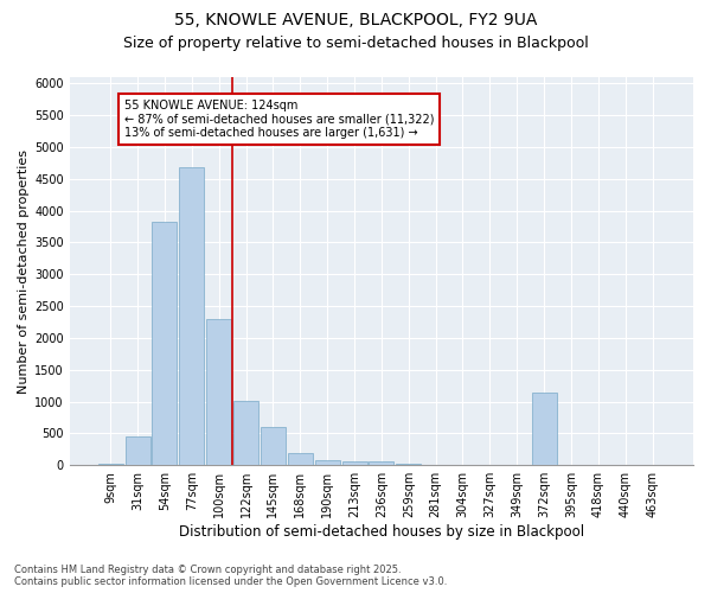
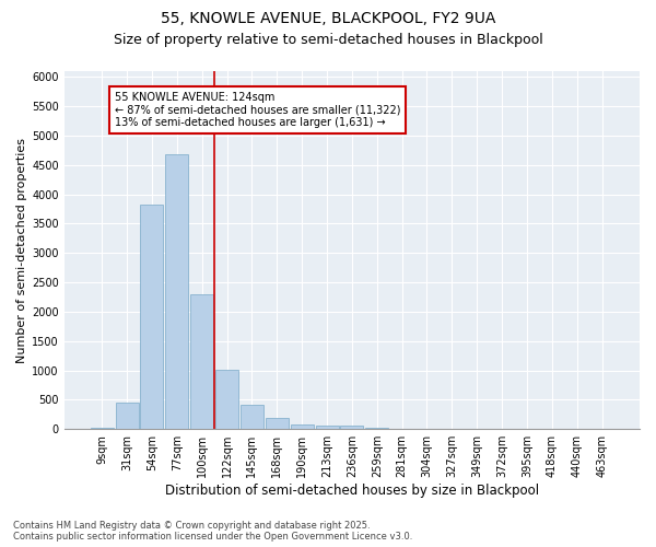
145sqm: 600 -> 410
372sqm: 1140 -> 0
